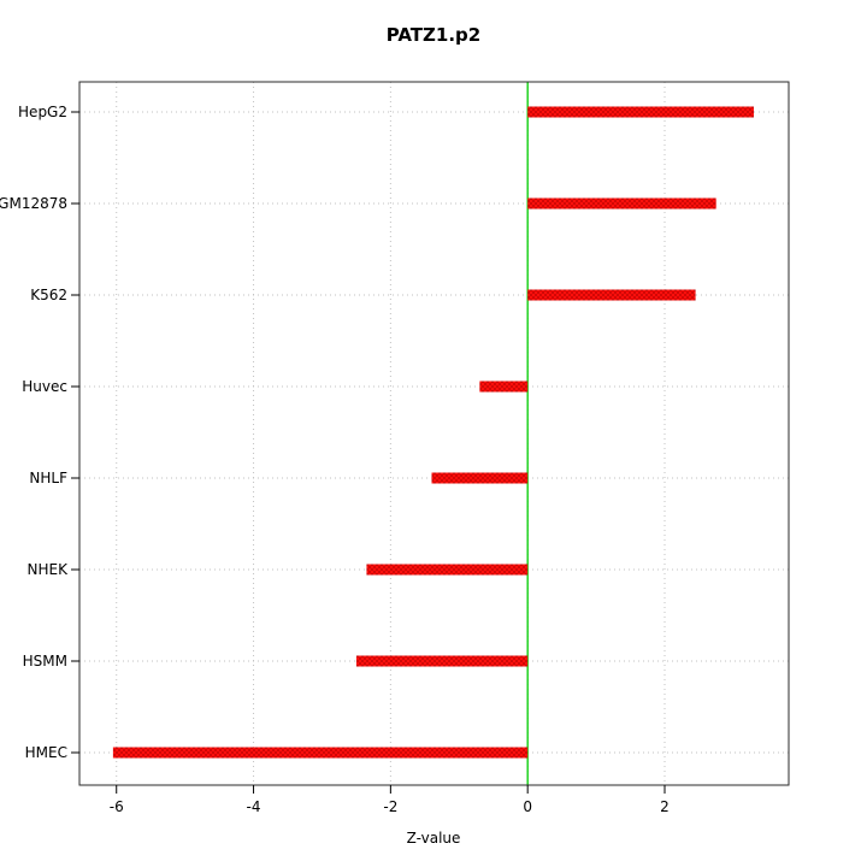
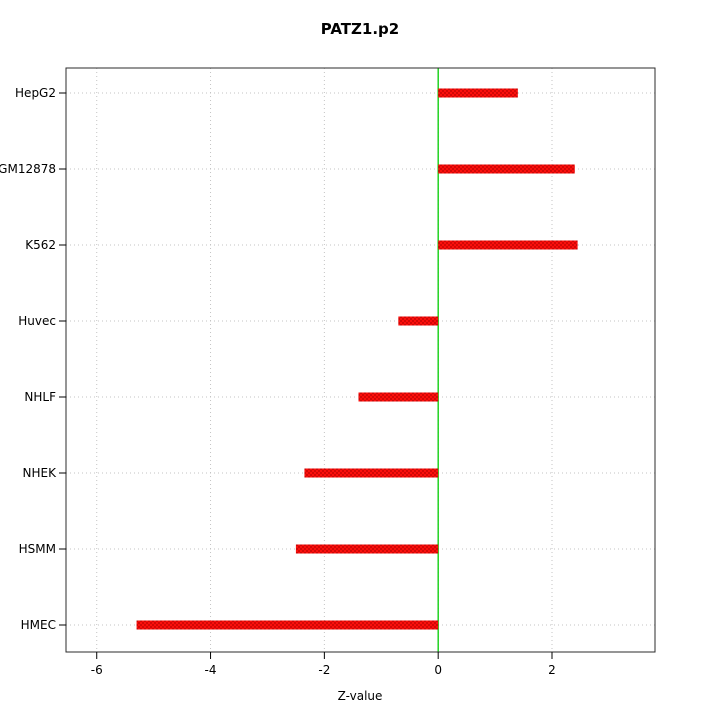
HepG2: 3.3 -> 1.4
GM12878: 2.8 -> 2.4
HMEC: -6.0 -> -5.3
